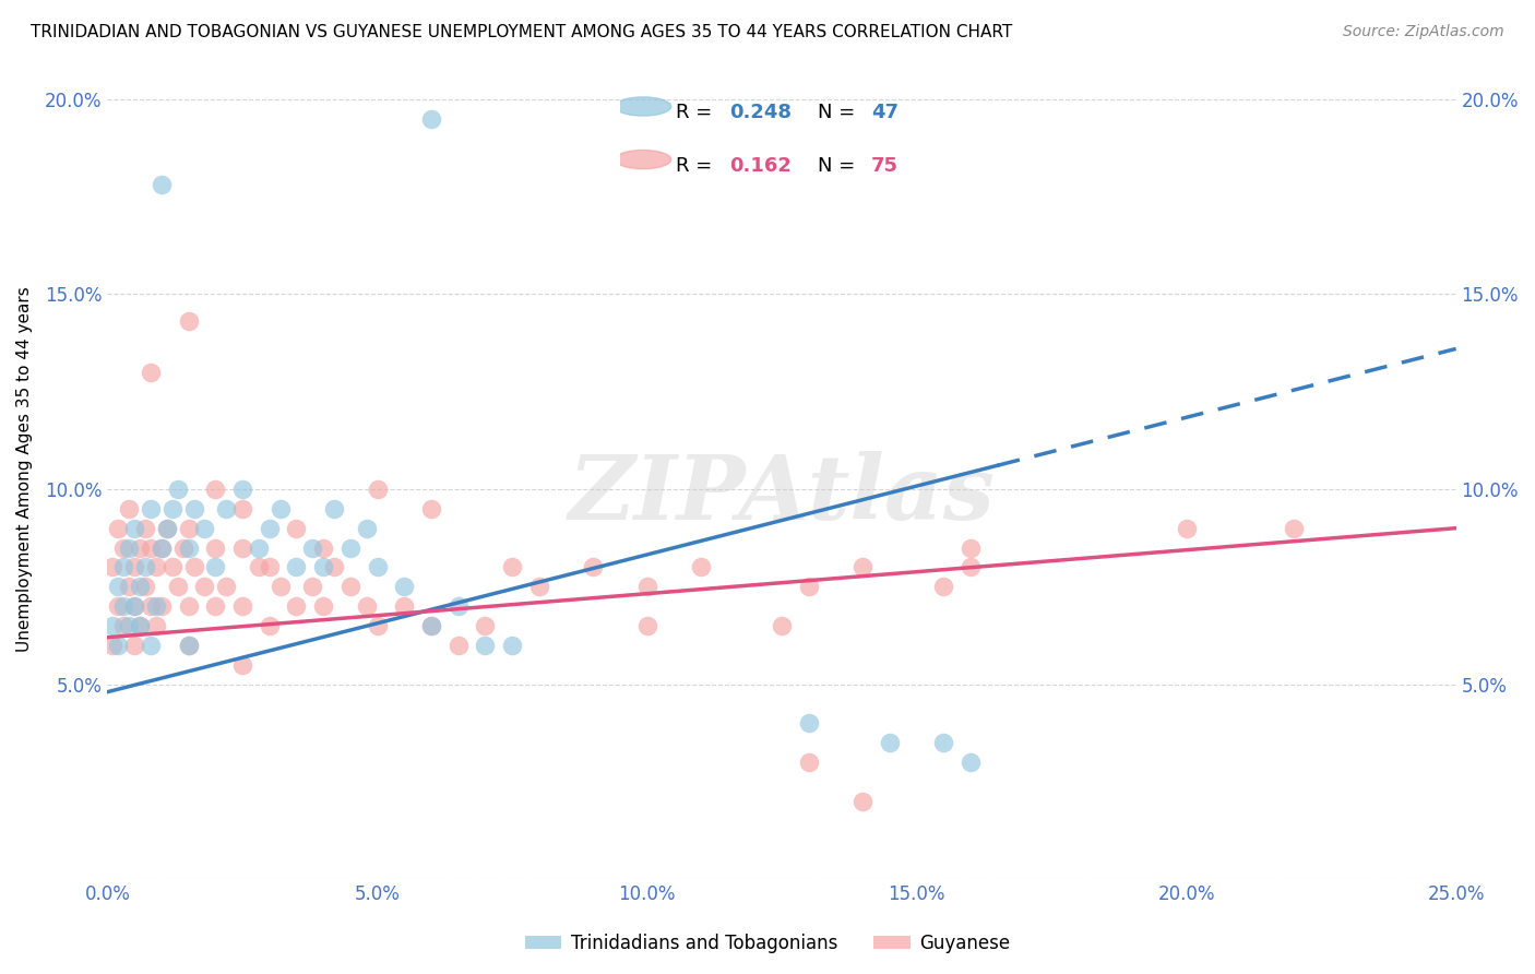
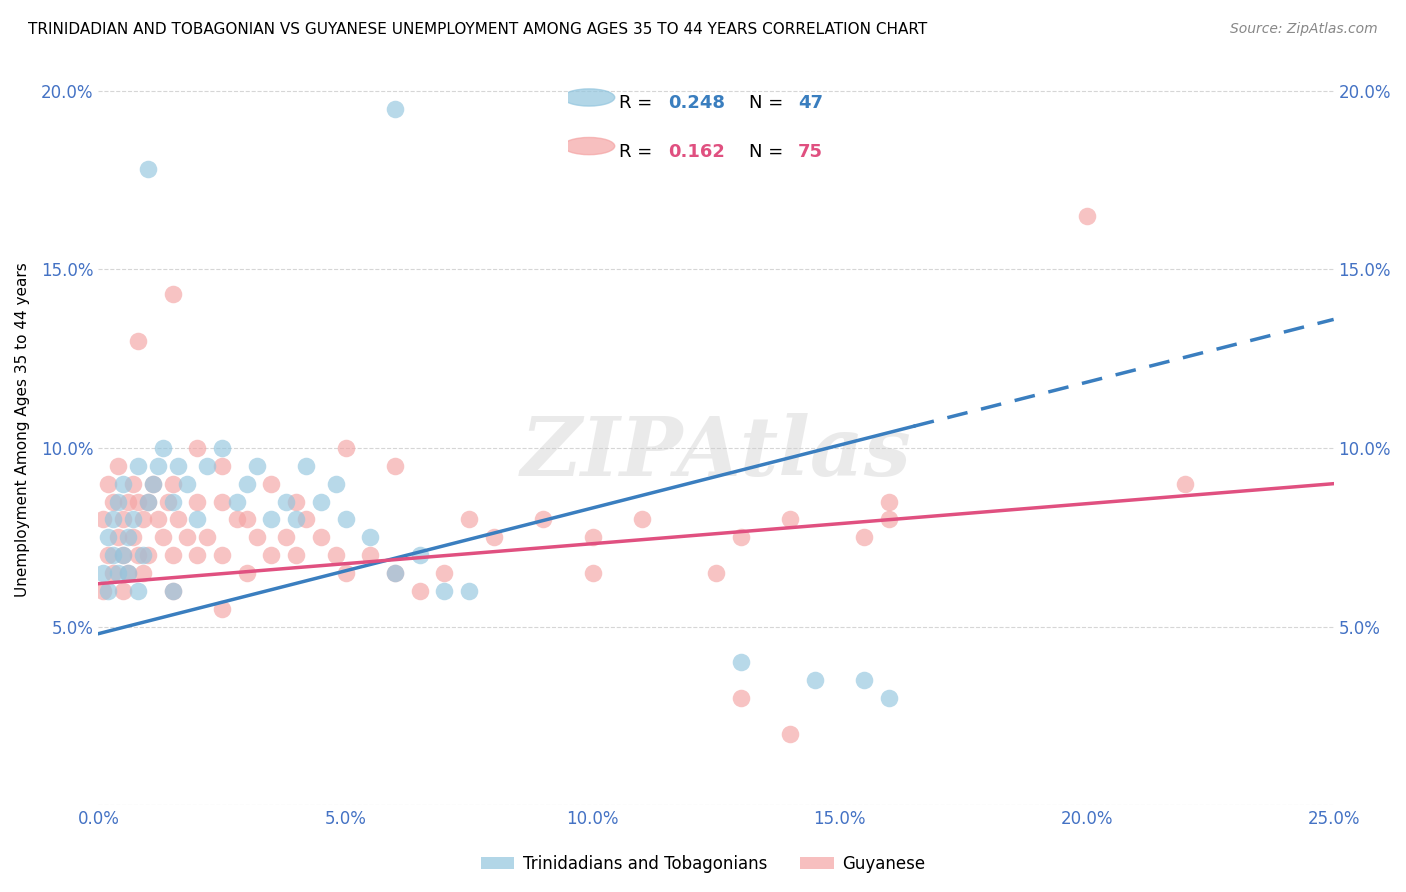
Guyanese/20.0%: 9.0% -> 16.5%
